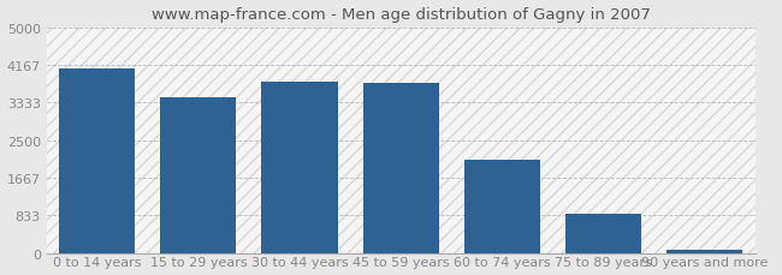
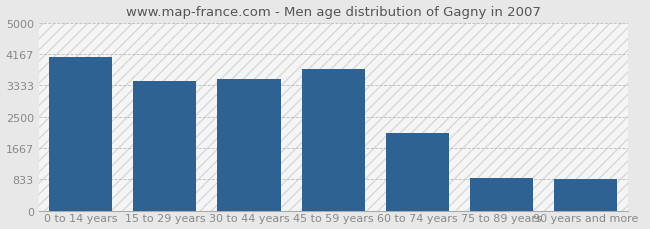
30 to 44 years: 3790 -> 3500
90 years and more: 80 -> 850
